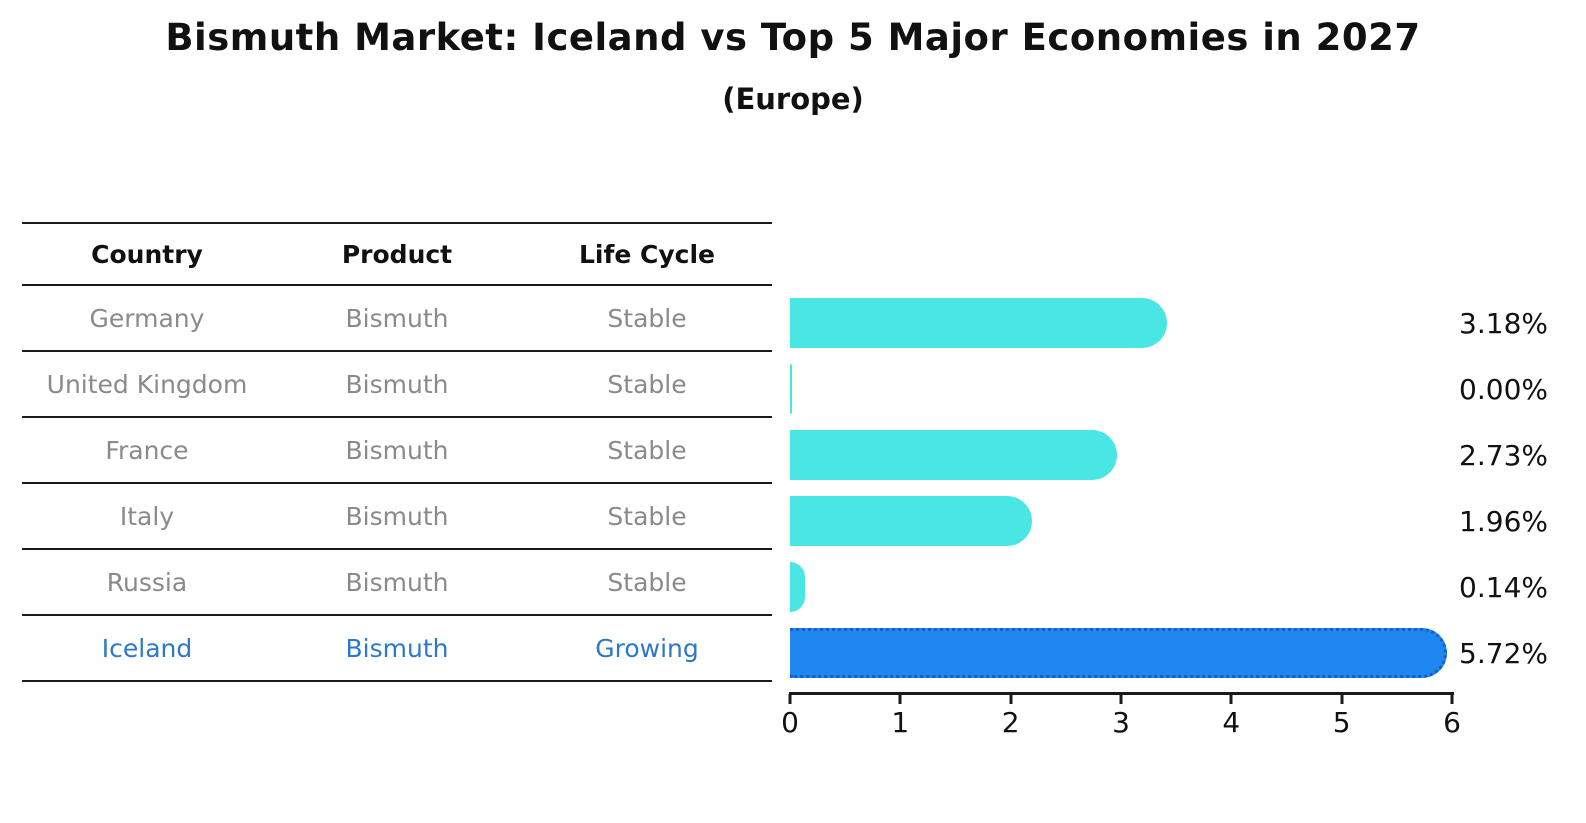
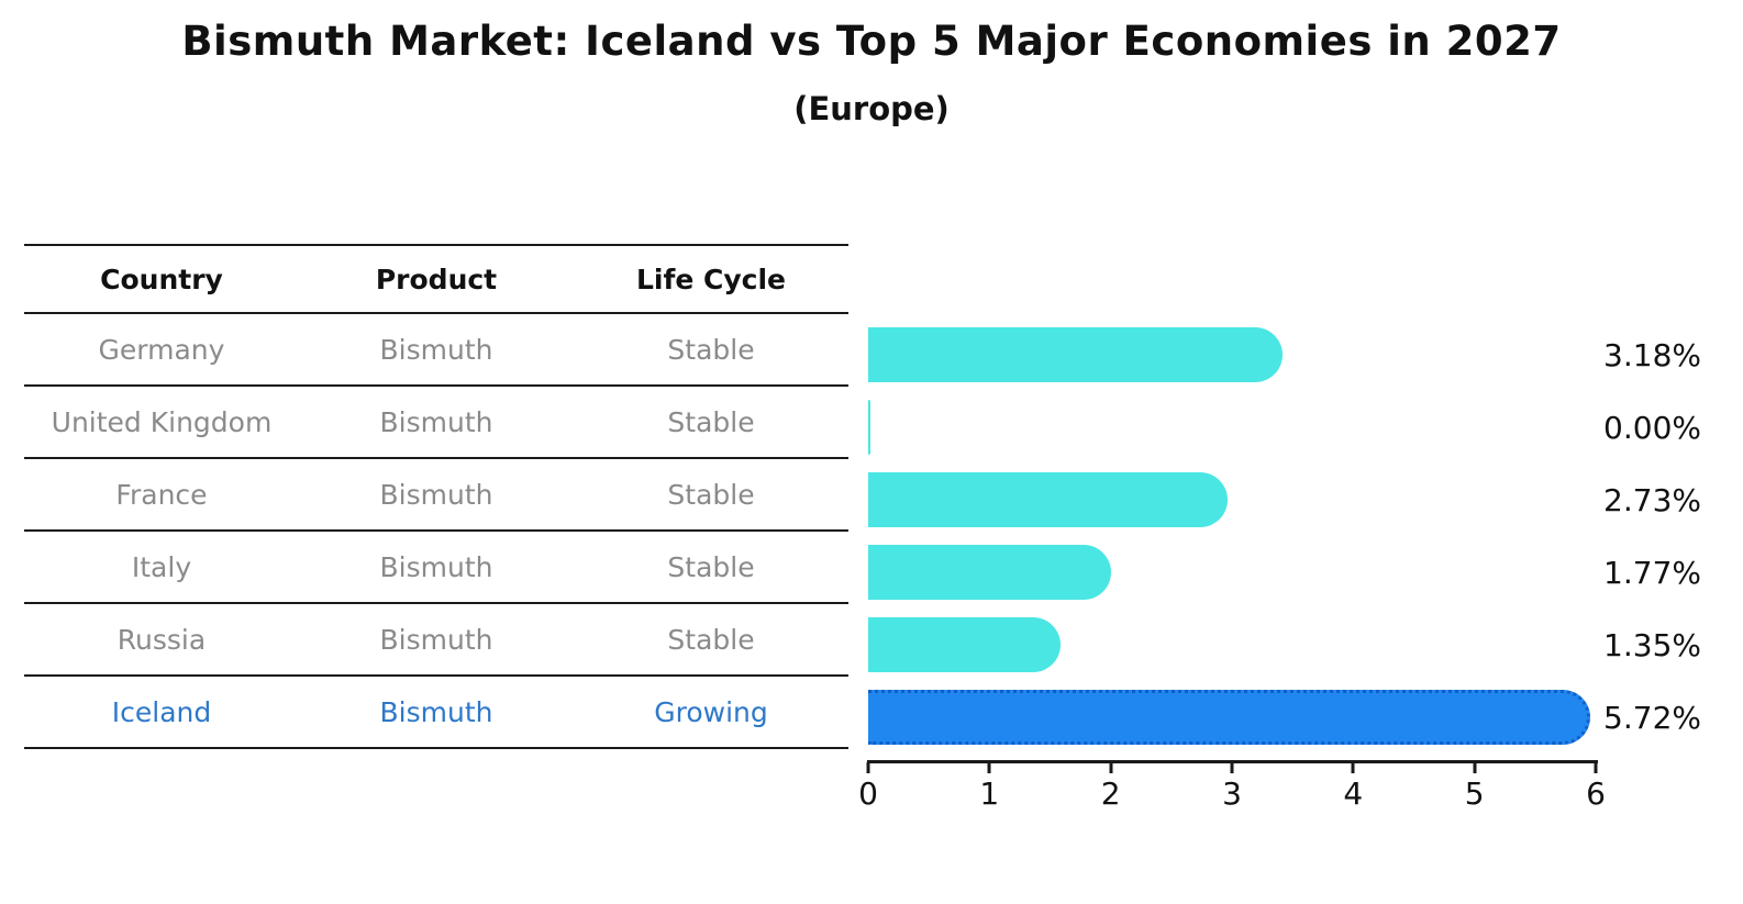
Italy: 1.96% -> 1.77%
Russia: 0.14% -> 1.35%
